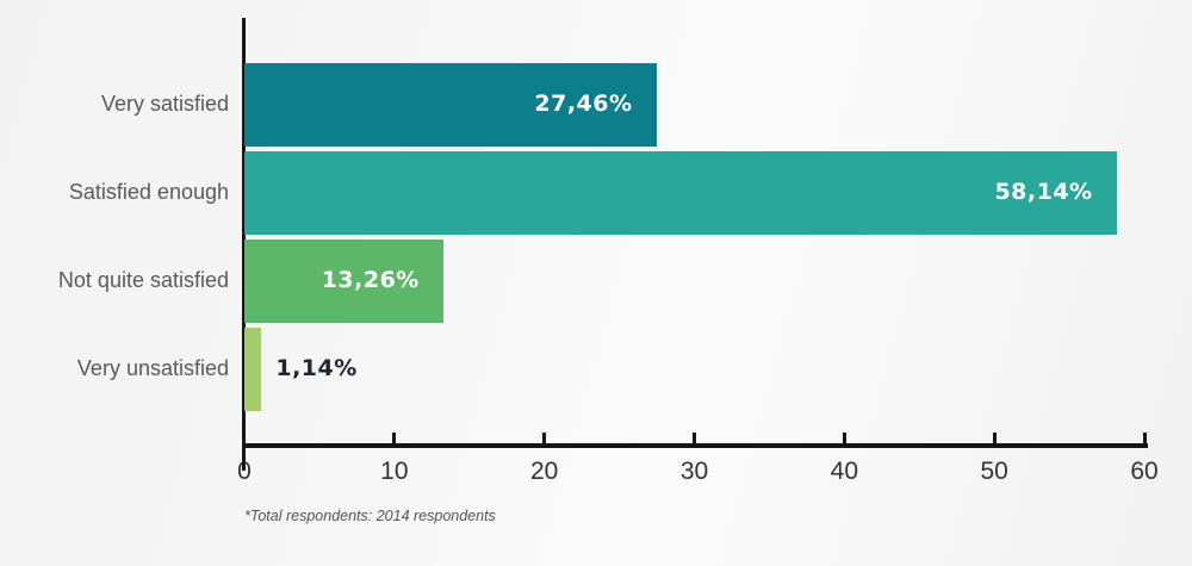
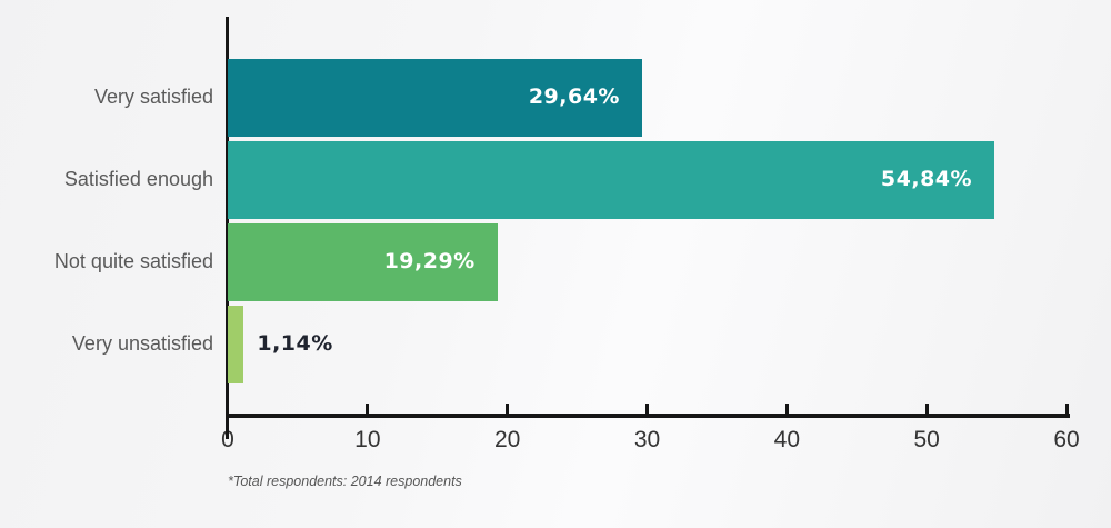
Very satisfied: 27,46% -> 29,64%
Satisfied enough: 58,14% -> 54,84%
Not quite satisfied: 13,26% -> 19,29%
